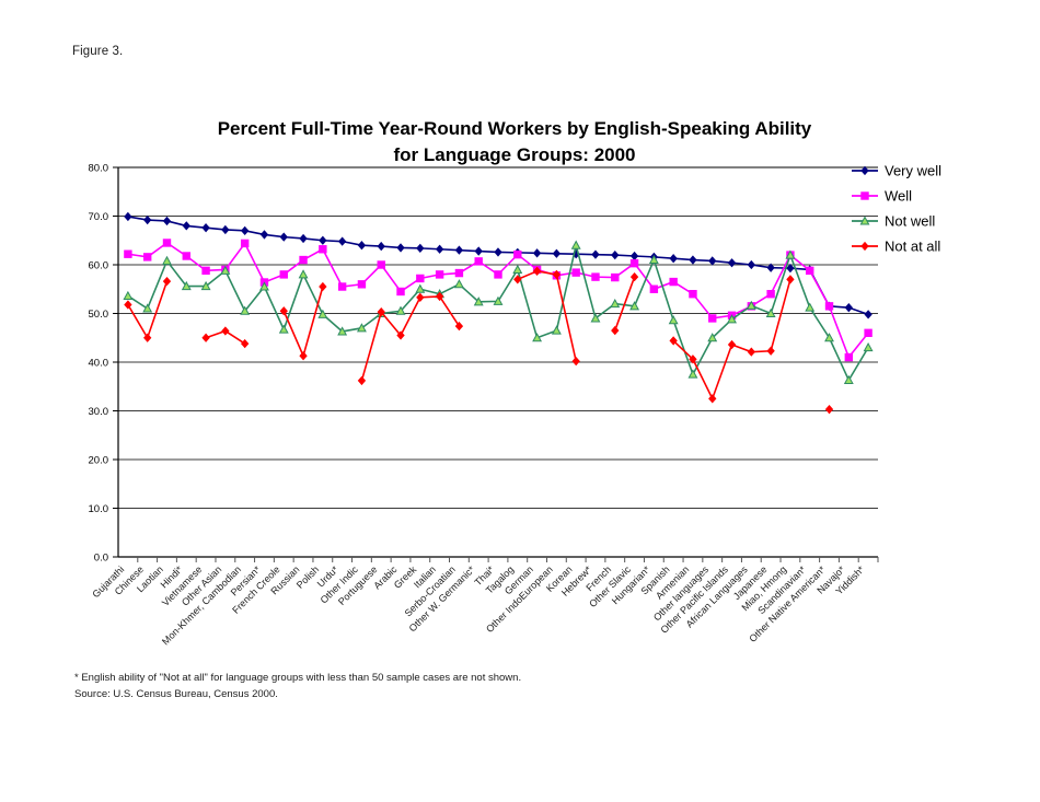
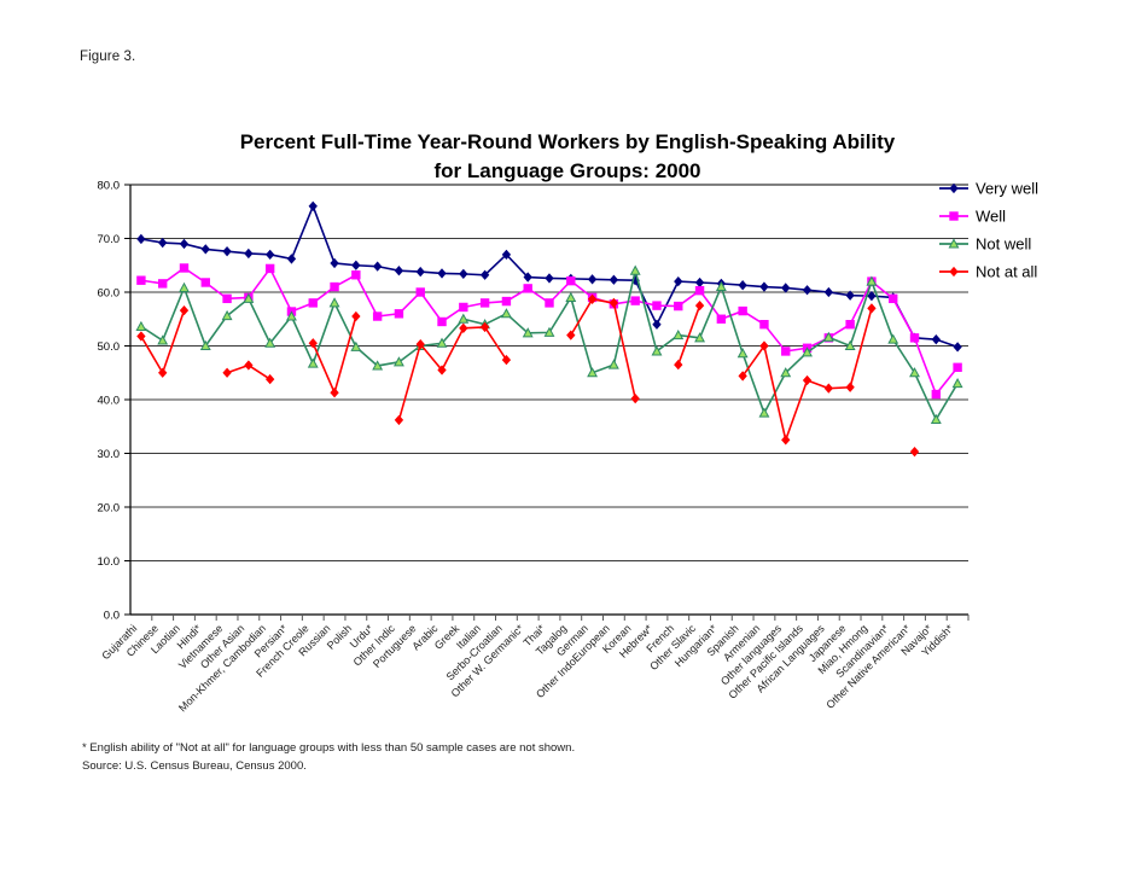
Not well/Hindi*: 56 -> 50
Very well/French Creole: 66 -> 76
Very well/Serbo-Croatian: 63 -> 67
Not at all/Tagalog: 57 -> 52
Very well/Hebrew*: 62 -> 54
Not at all/Armenian: 41 -> 50
